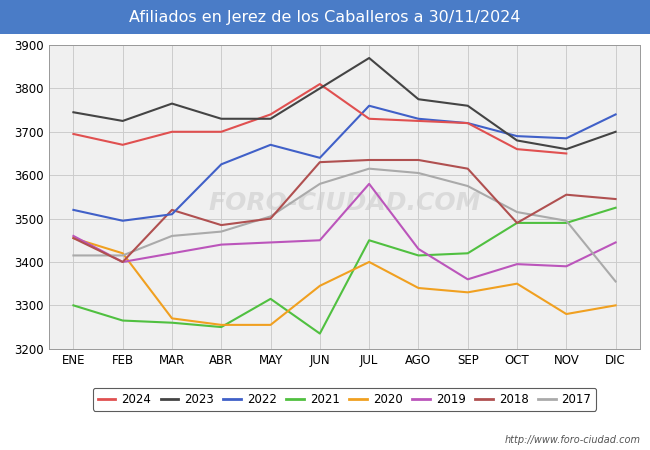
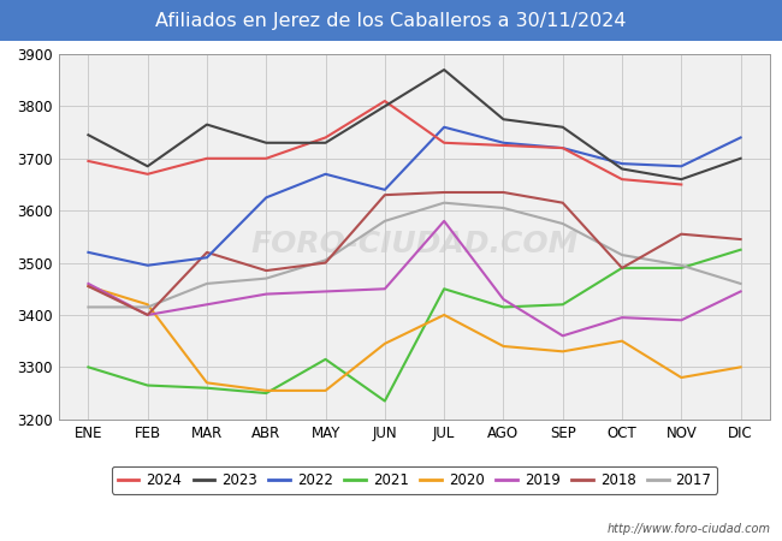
2023/FEB: 3725 -> 3685
2017/DIC: 3355 -> 3460
